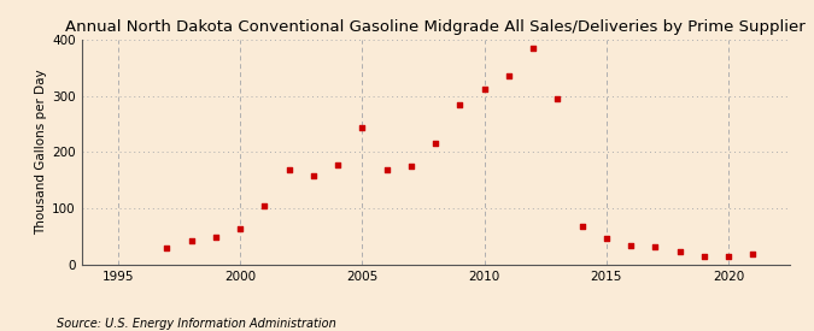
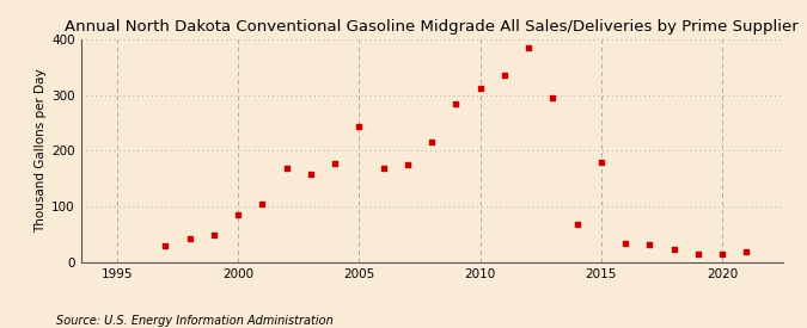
2000: 64 -> 85
2015: 48 -> 180
